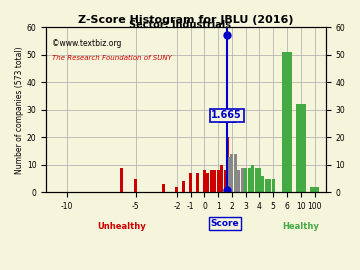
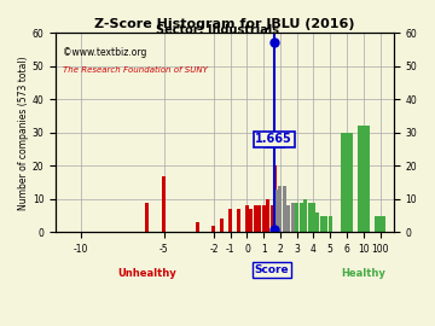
-5: 5 -> 17
6: 51 -> 30
100: 2 -> 5
